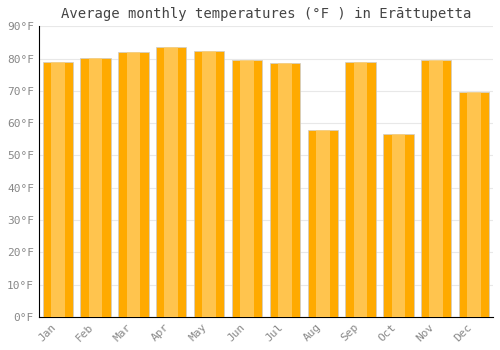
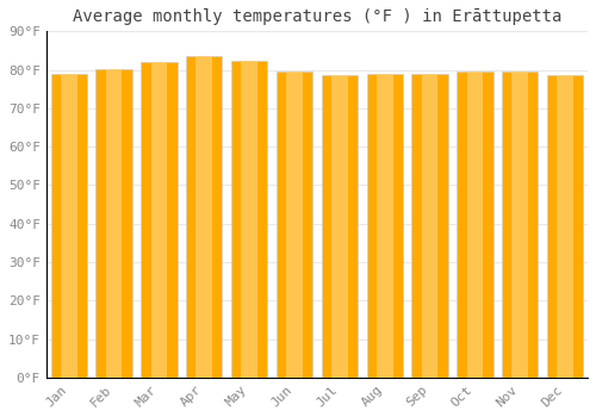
Aug: 58.0°F -> 79.0°F
Oct: 56.5°F -> 79.5°F
Dec: 69.5°F -> 78.5°F
